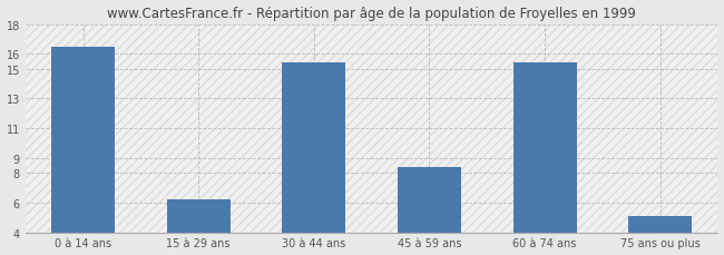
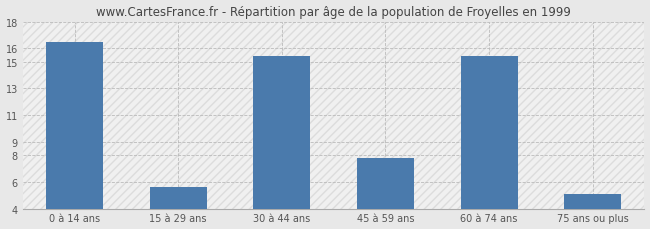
15 à 29 ans: 6.2 -> 5.6
45 à 59 ans: 8.4 -> 7.8
